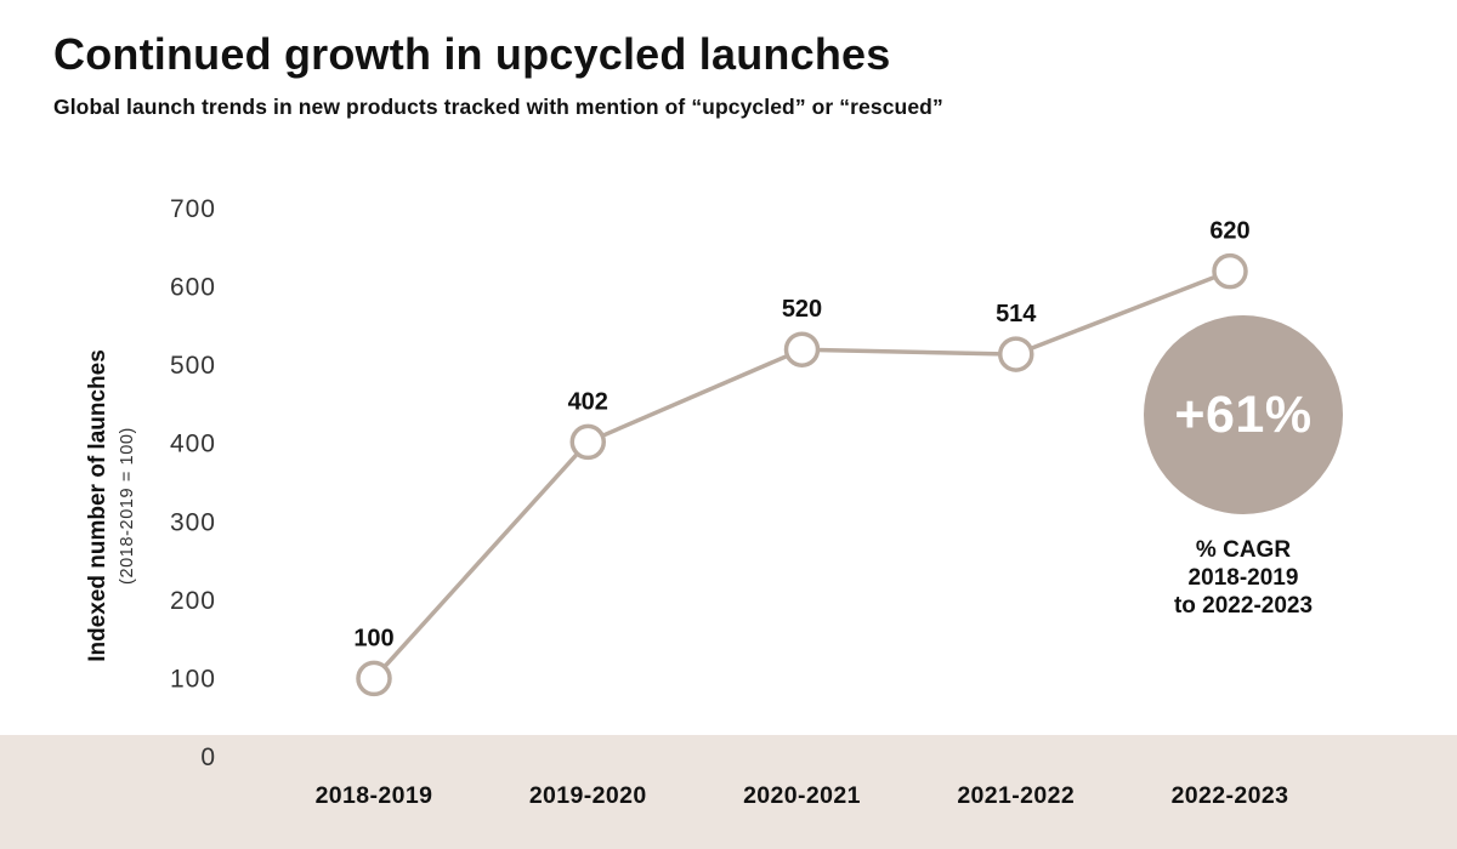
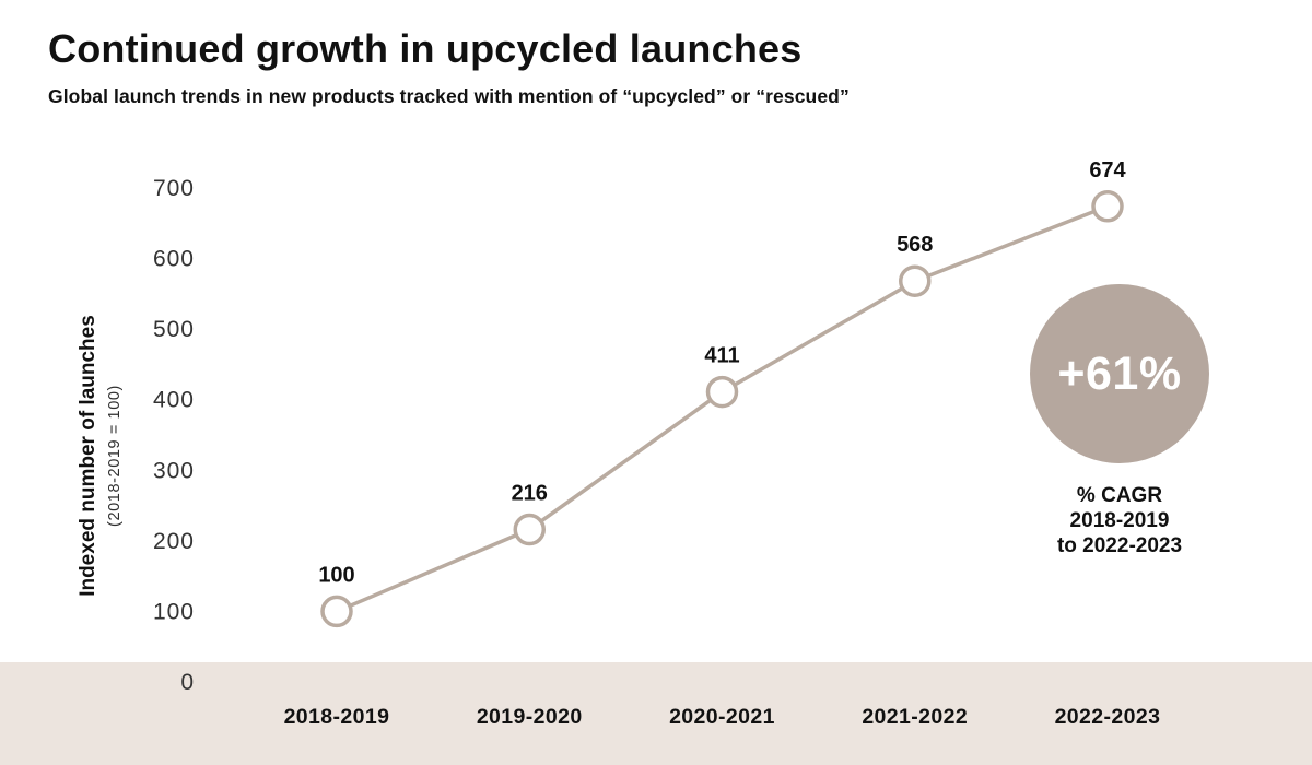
2019-2020: 402 -> 216
2020-2021: 520 -> 411
2021-2022: 514 -> 568
2022-2023: 620 -> 674
